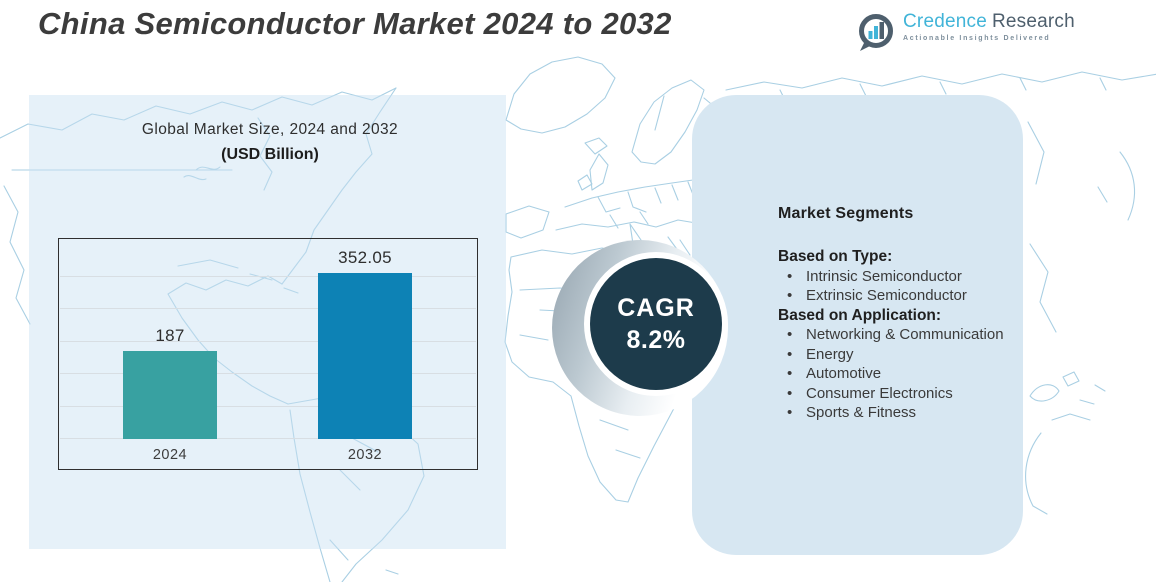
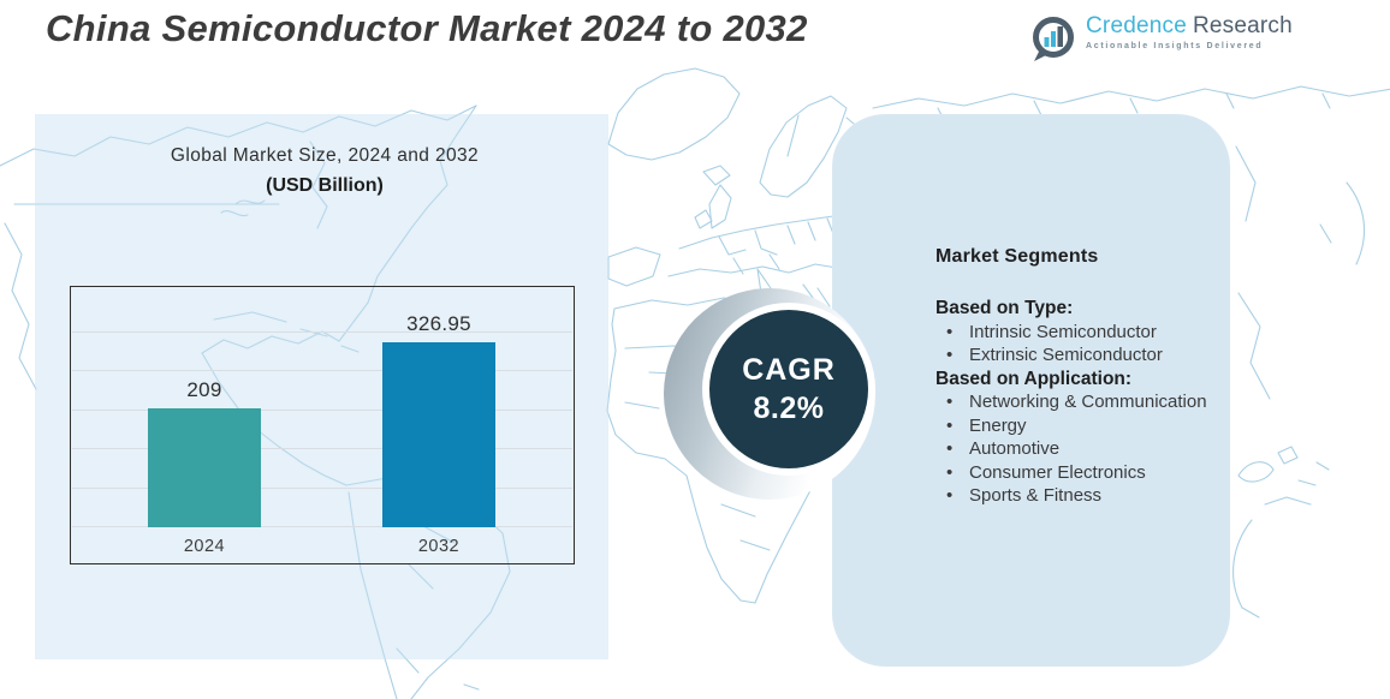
2024: 187 -> 209
2032: 352.05 -> 326.95
